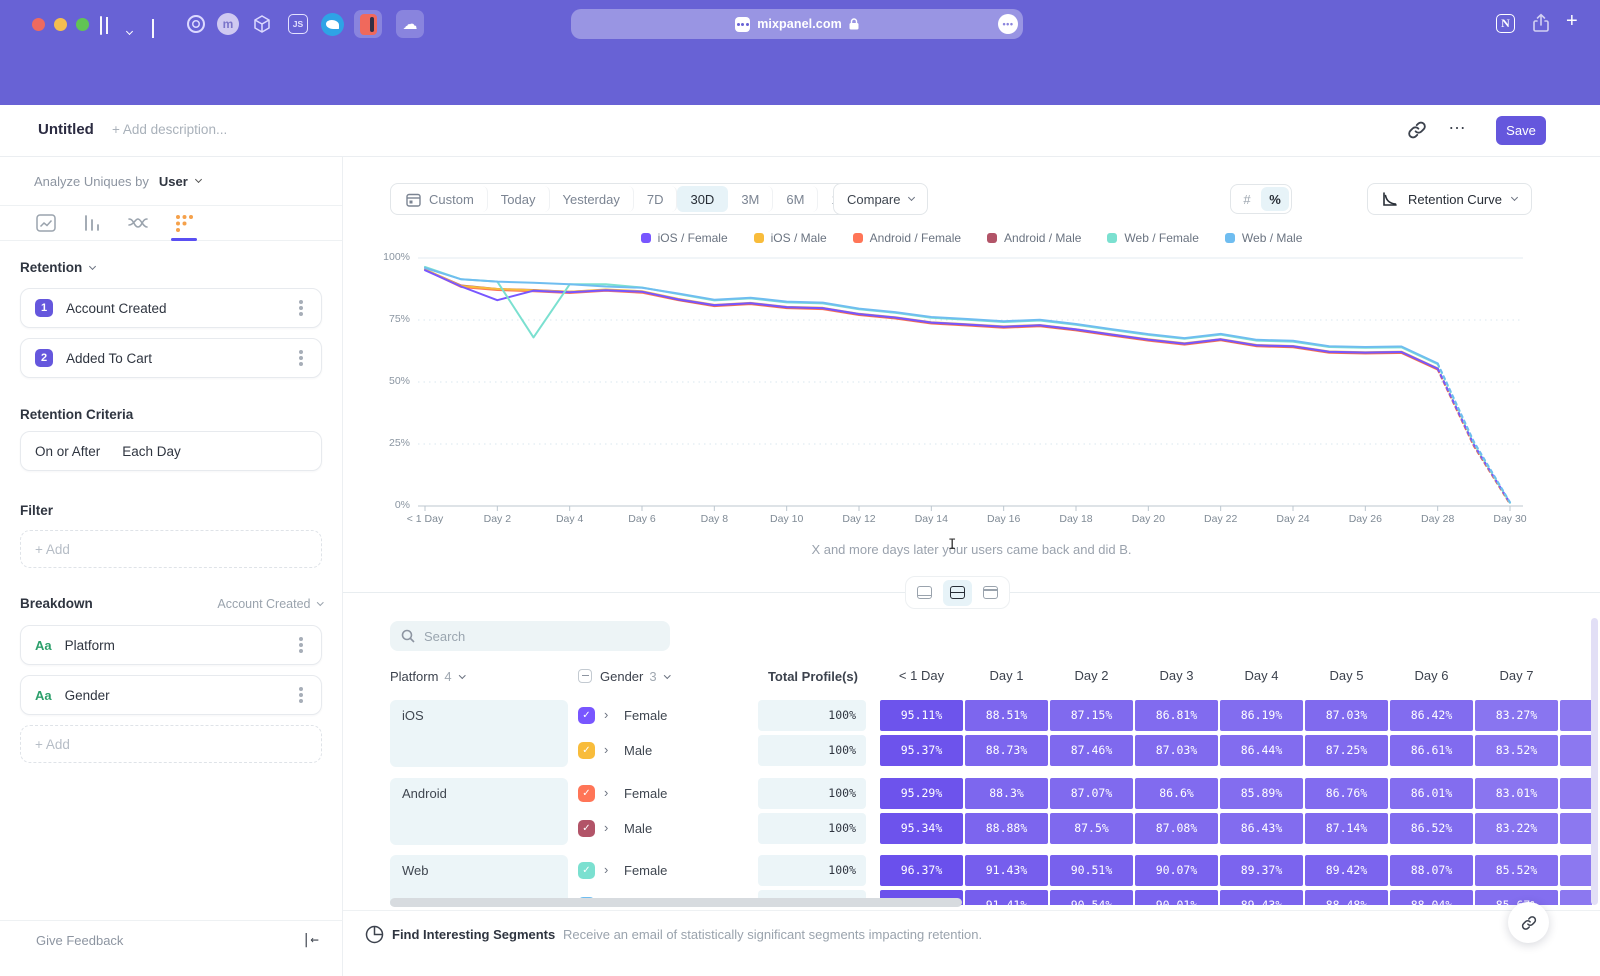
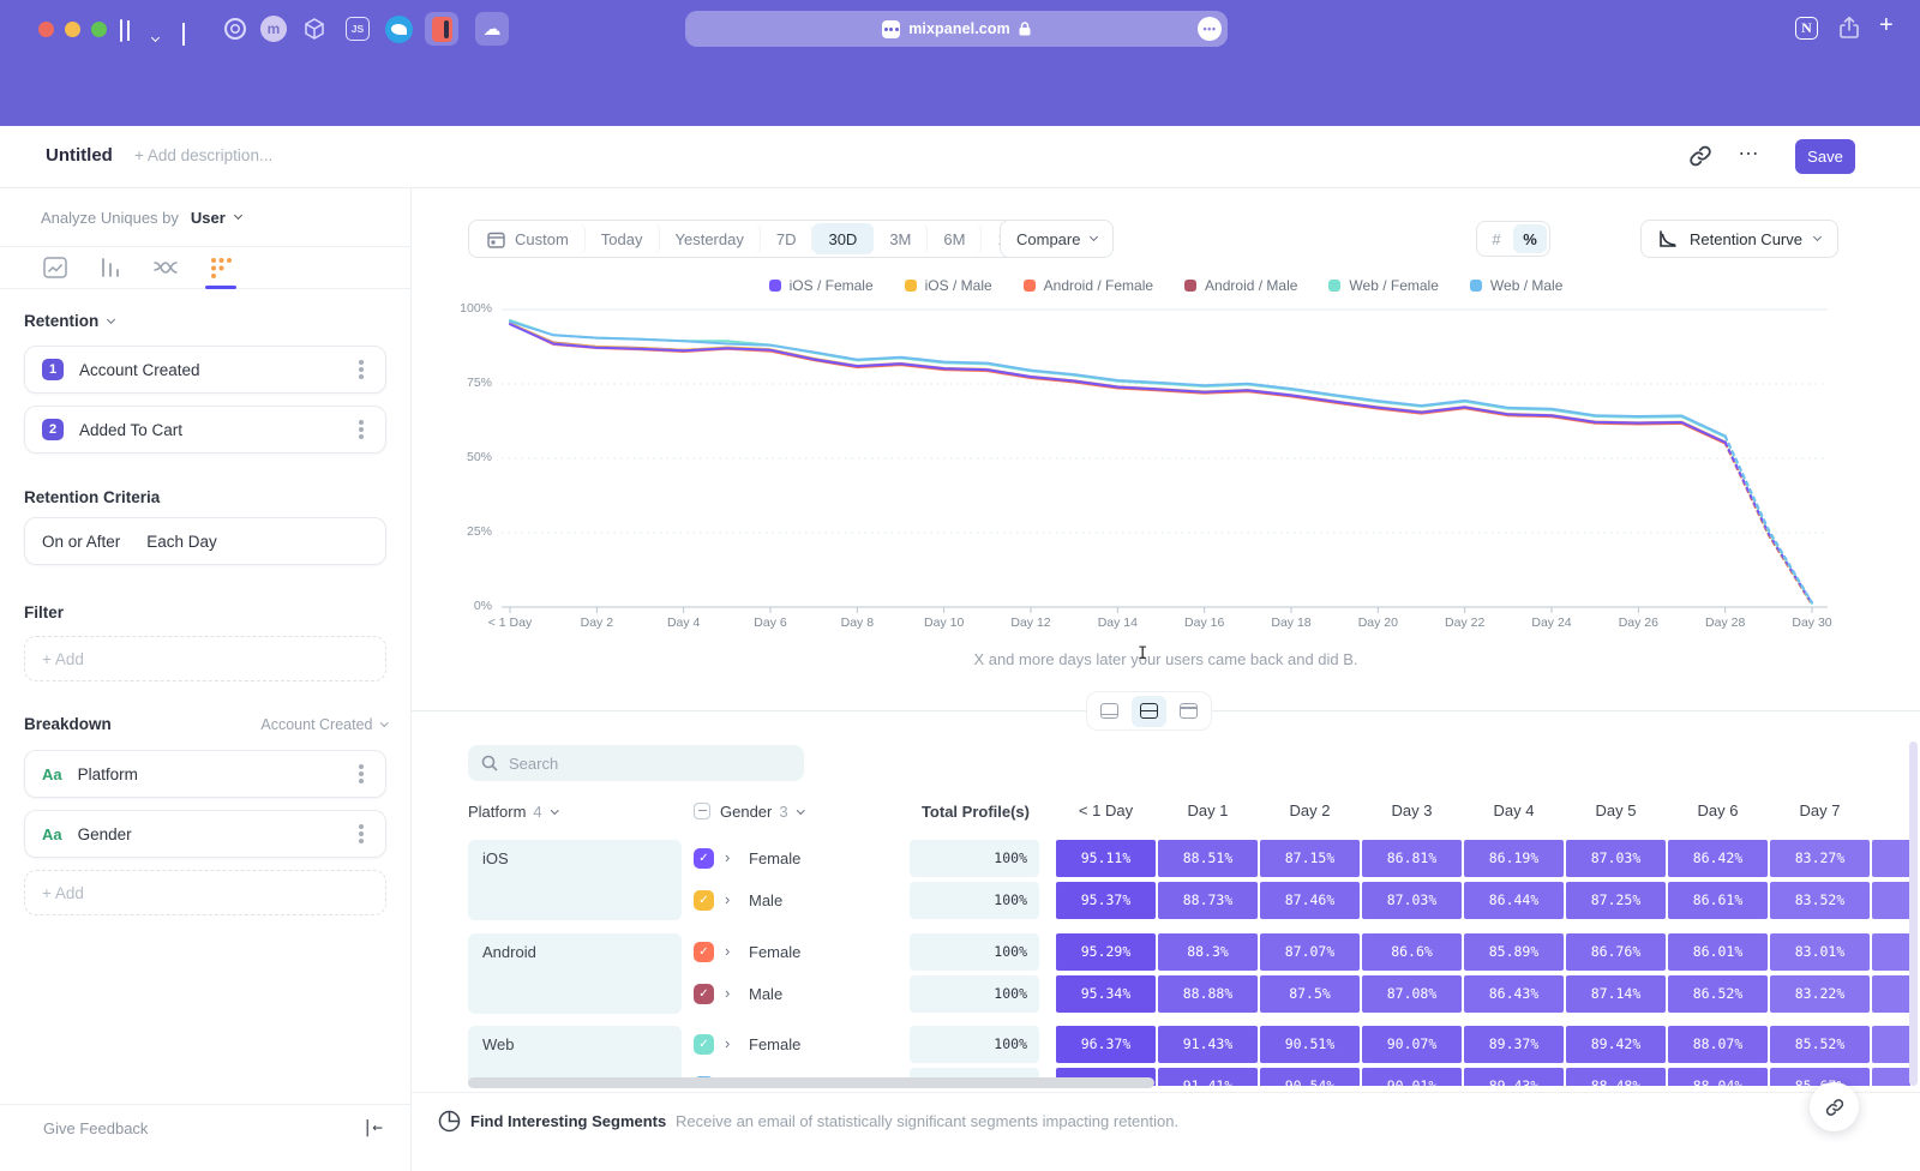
iOS / Female/2: 83% -> 87%
Web / Female/3: 68% -> 90%
